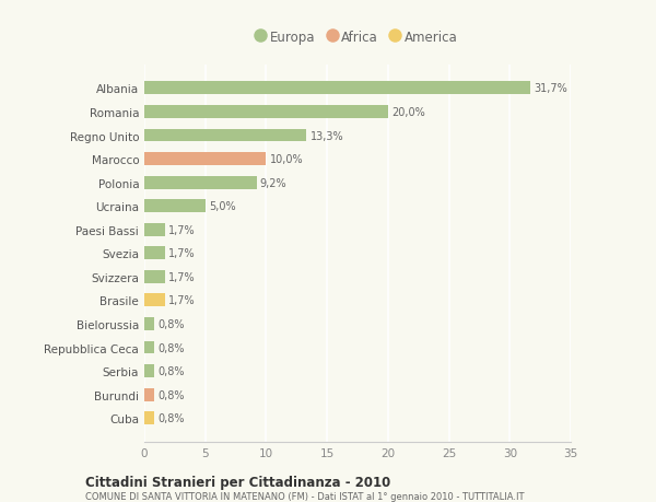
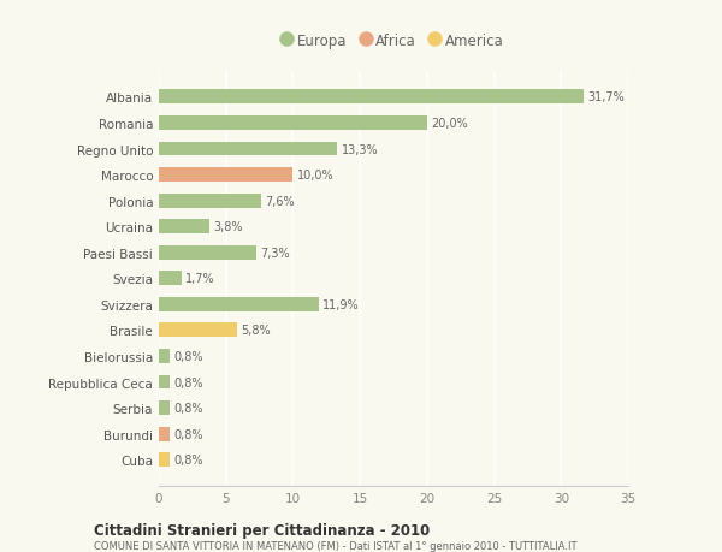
Polonia: 9,2% -> 7,6%
Ucraina: 5,0% -> 3,8%
Paesi Bassi: 1,7% -> 7,3%
Svizzera: 1,7% -> 11,9%
Brasile: 1,7% -> 5,8%
